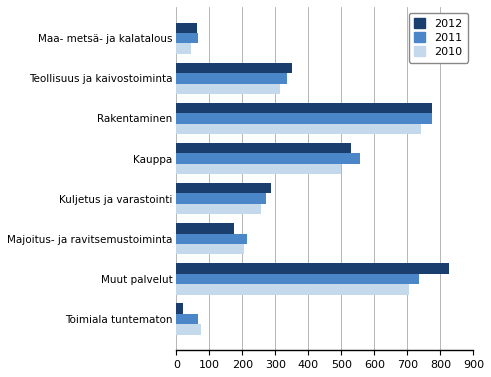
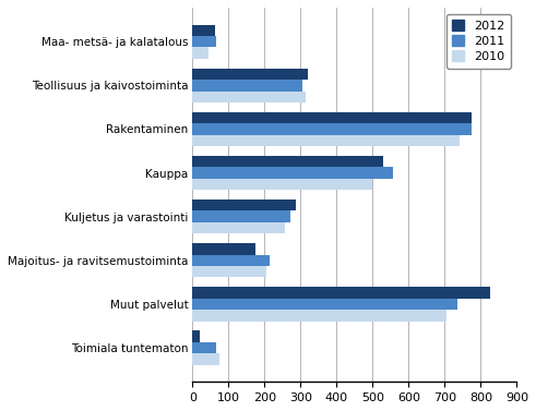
2012/Teollisuus ja kaivostoiminta: 350 -> 320
2011/Teollisuus ja kaivostoiminta: 335 -> 305
